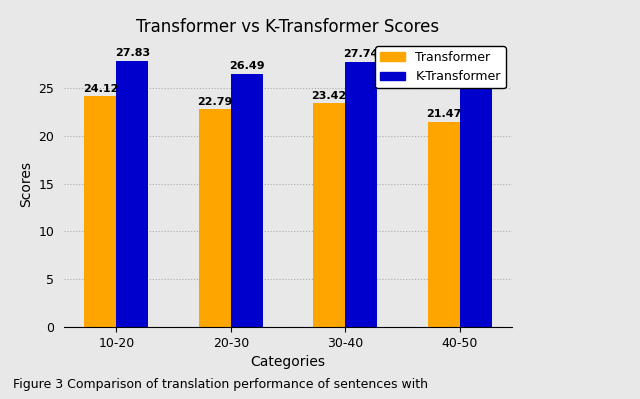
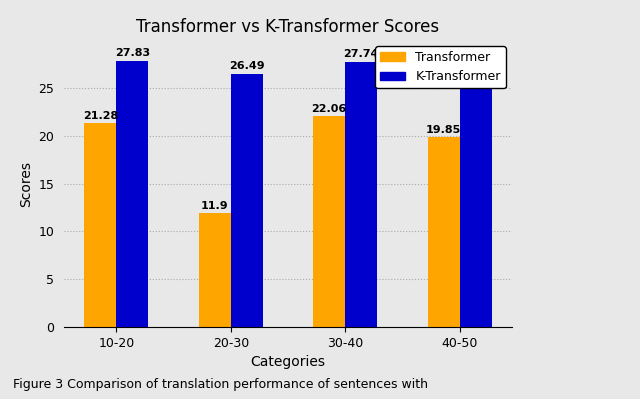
Transformer/10-20: 24.12 -> 21.28
Transformer/20-30: 22.79 -> 11.9
Transformer/30-40: 23.42 -> 22.06
Transformer/40-50: 21.47 -> 19.85
